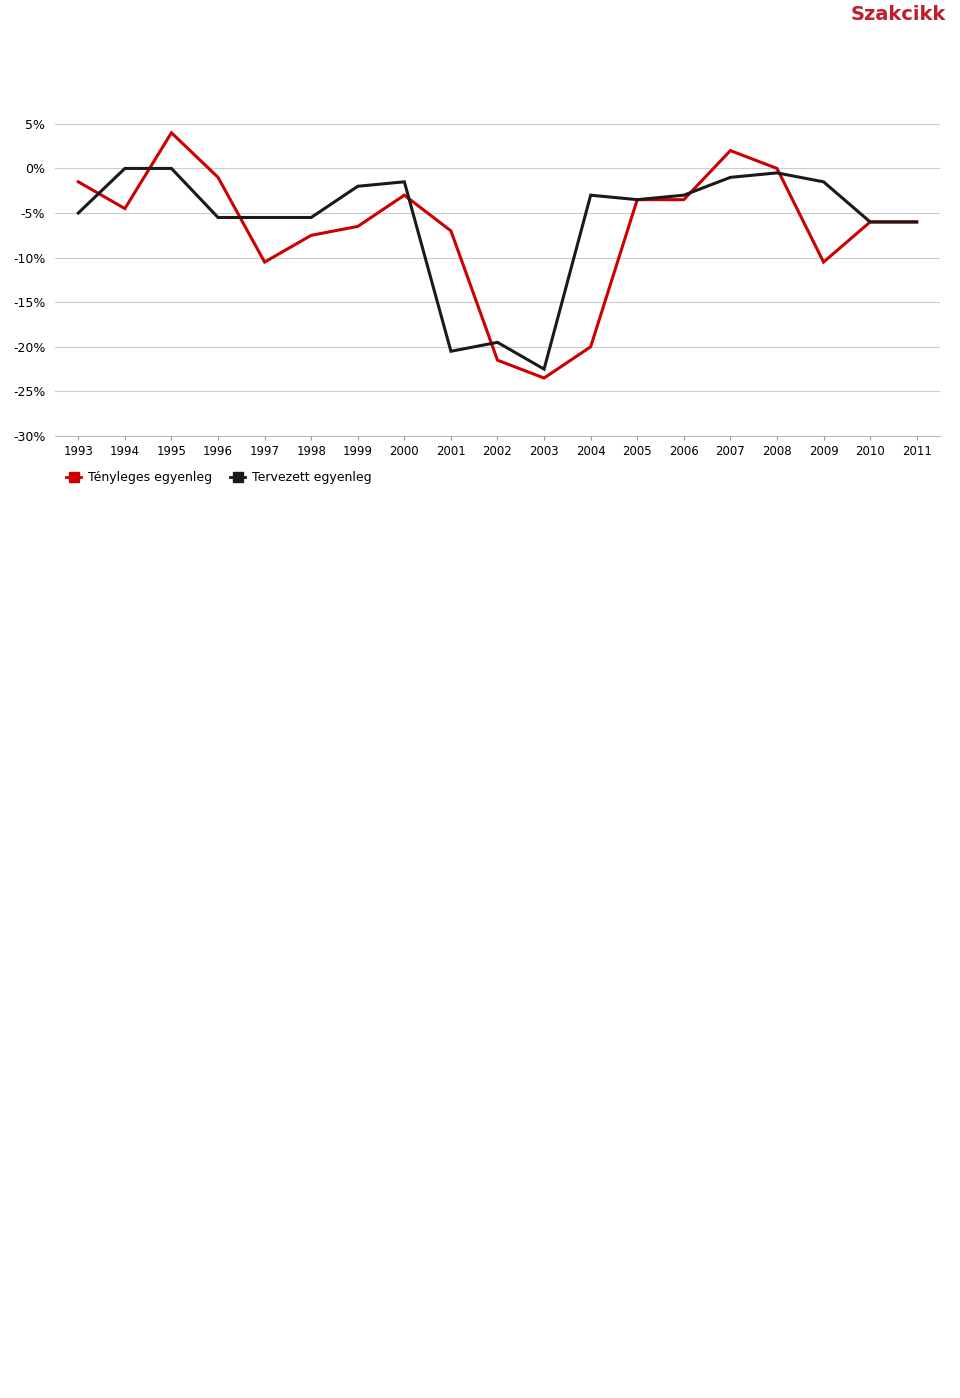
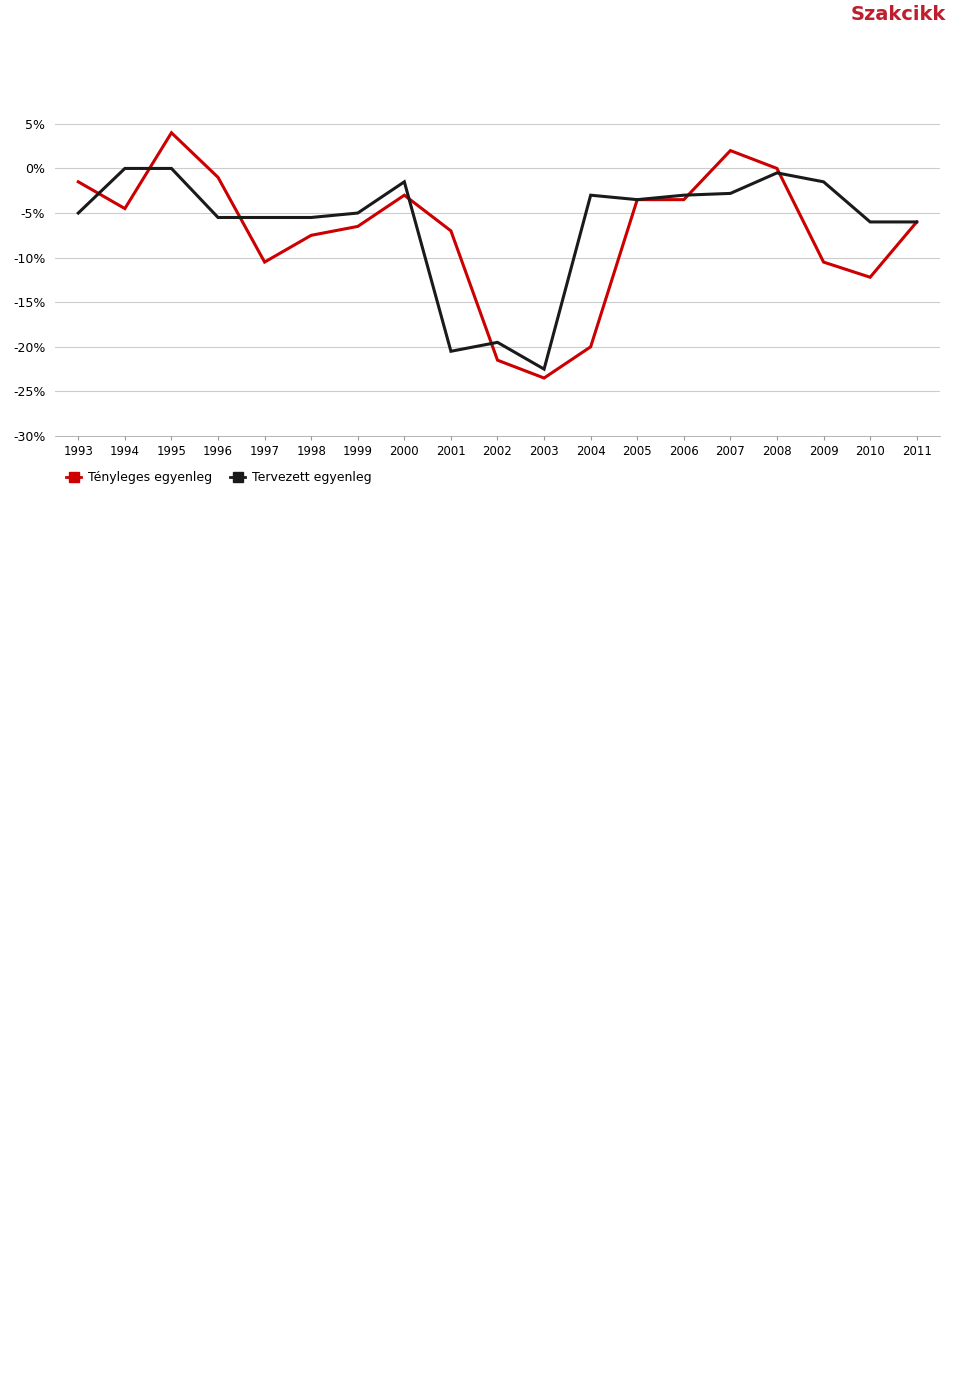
Tervezett egyenleg/1999: -2.0% -> -5.0%
Tervezett egyenleg/2007: -1.0% -> -2.8%
Tényleges egyenleg/2010: -6.0% -> -12.2%
